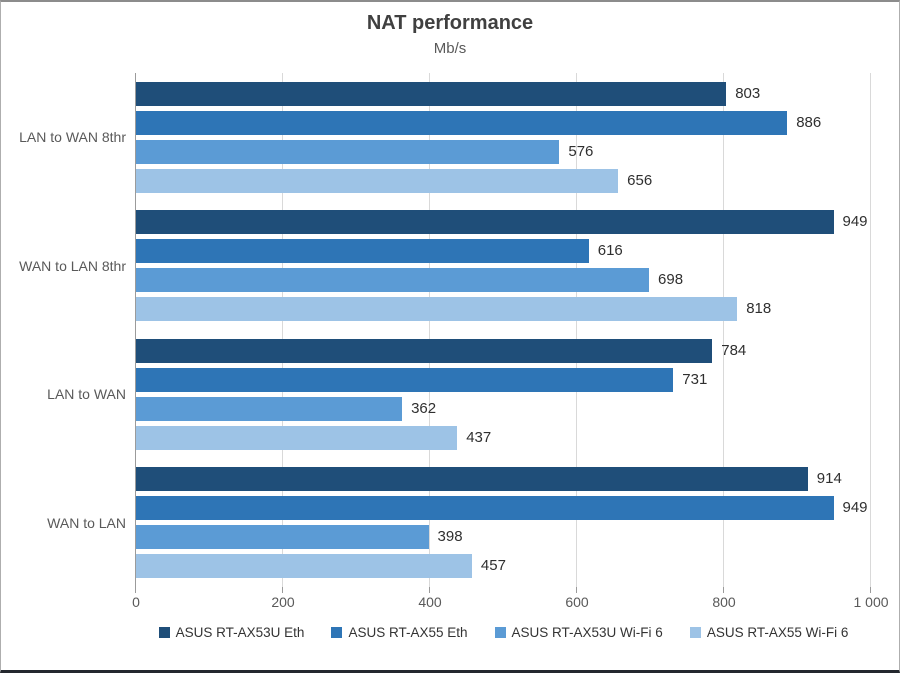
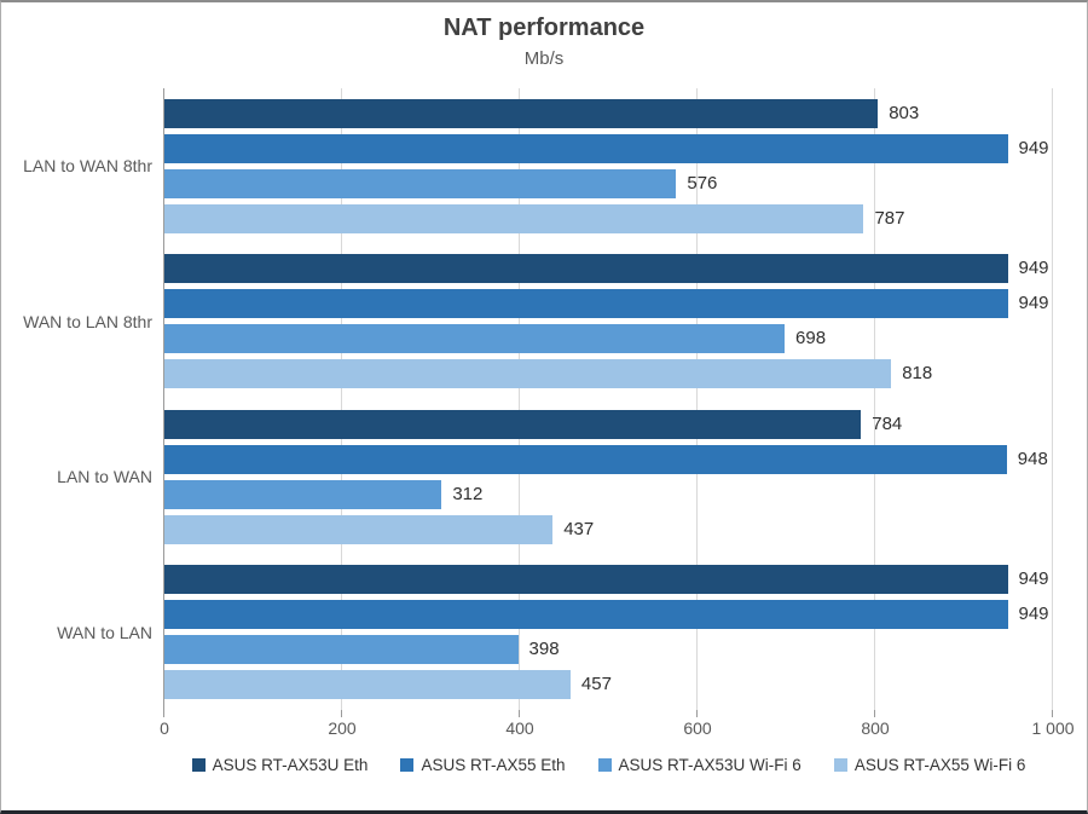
ASUS RT-AX55 Eth/LAN to WAN 8thr: 886 -> 949
ASUS RT-AX55 Wi-Fi 6/LAN to WAN 8thr: 656 -> 787
ASUS RT-AX55 Eth/WAN to LAN 8thr: 616 -> 949
ASUS RT-AX55 Eth/LAN to WAN: 731 -> 948
ASUS RT-AX53U Wi-Fi 6/LAN to WAN: 362 -> 312
ASUS RT-AX53U Eth/WAN to LAN: 914 -> 949
